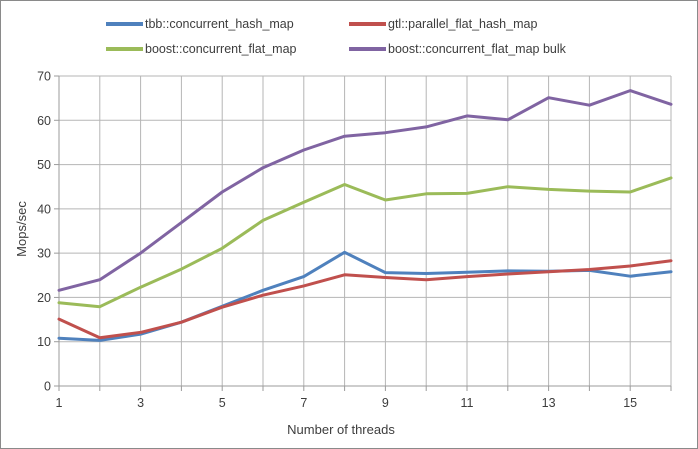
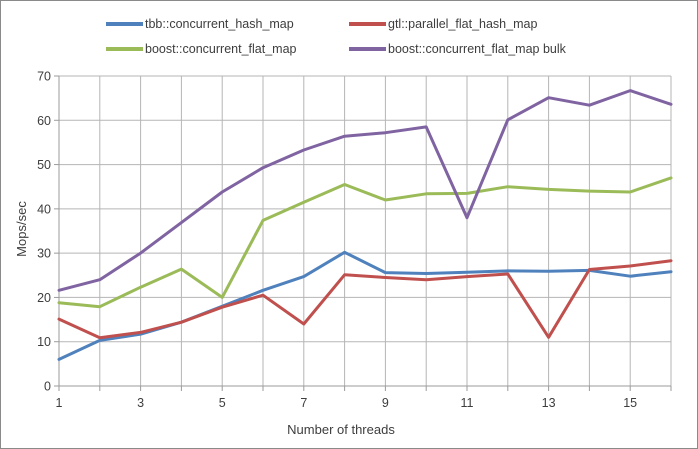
tbb::concurrent_hash_map/1: 11 -> 6
boost::concurrent_flat_map/5: 31 -> 20
gtl::parallel_flat_hash_map/7: 23 -> 14
boost::concurrent_flat_map bulk/11: 61 -> 38
gtl::parallel_flat_hash_map/13: 26 -> 11
